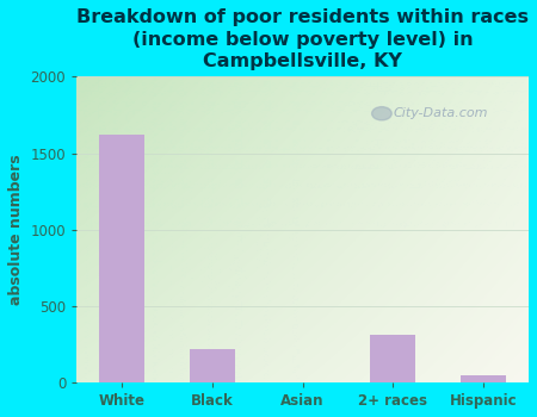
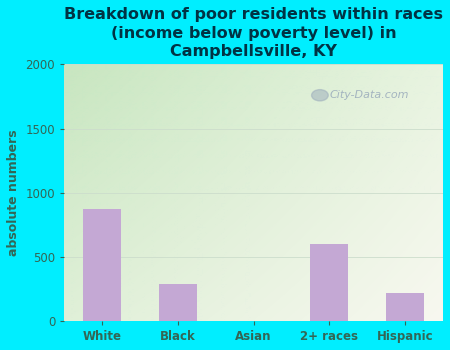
White: 1620 -> 870
Black: 220 -> 290
2+ races: 320 -> 600
Hispanic: 50 -> 220
